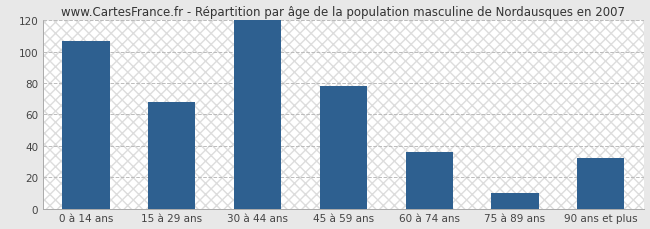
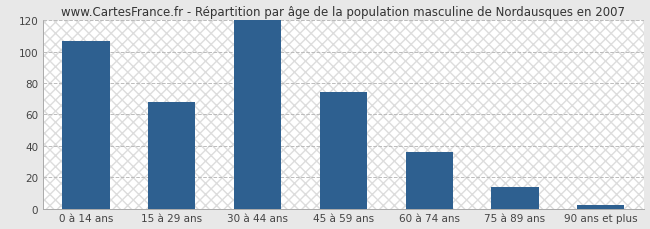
45 à 59 ans: 78 -> 74
75 à 89 ans: 10 -> 14
90 ans et plus: 32 -> 2
